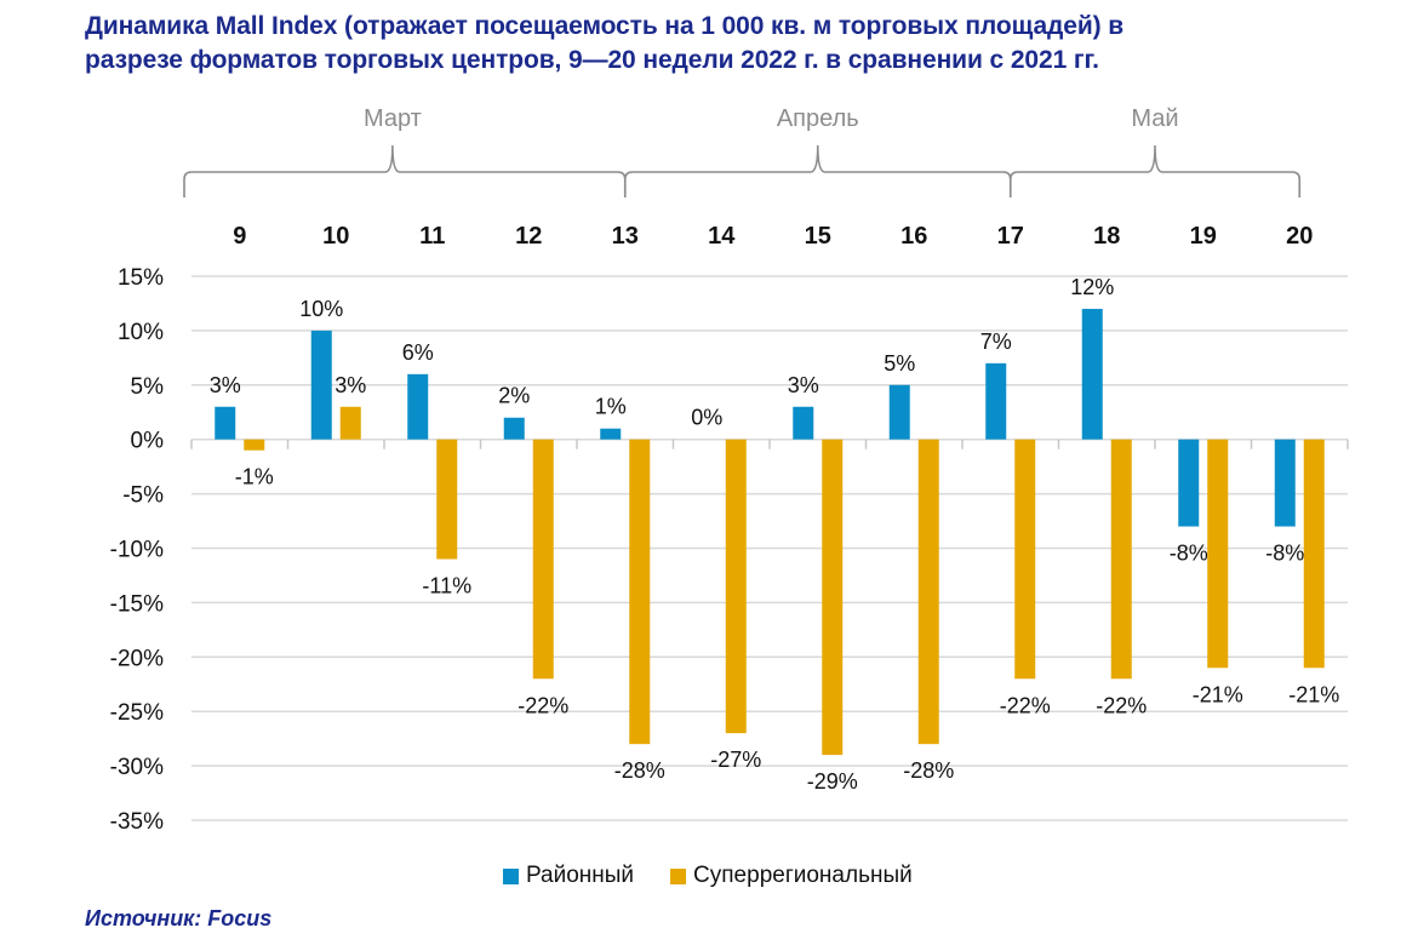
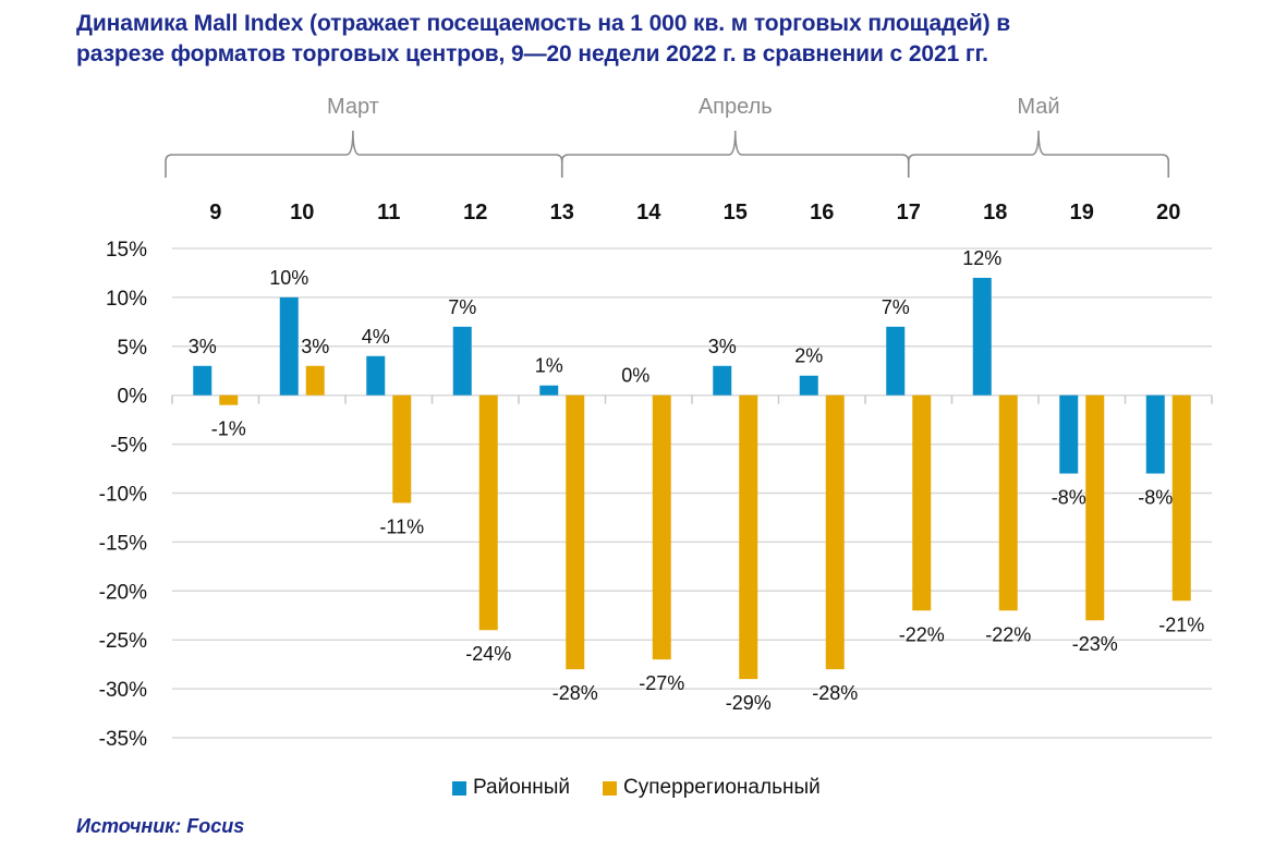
Районный/11: 6% -> 4%
Районный/12: 2% -> 7%
Суперрегиональный/12: -22% -> -24%
Районный/16: 5% -> 2%
Суперрегиональный/19: -21% -> -23%
